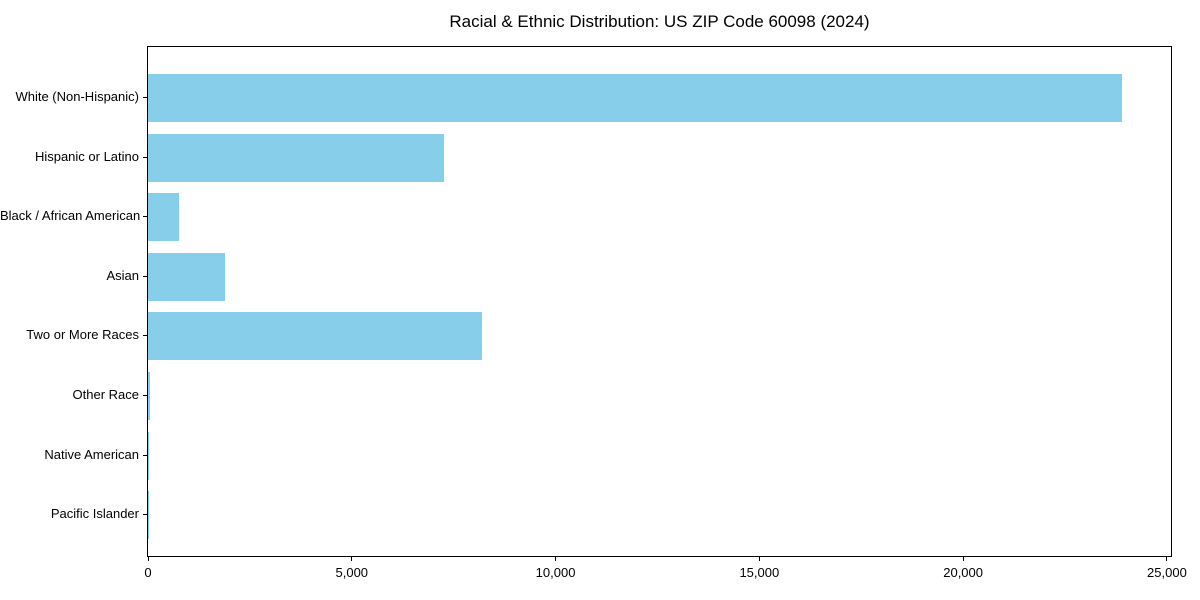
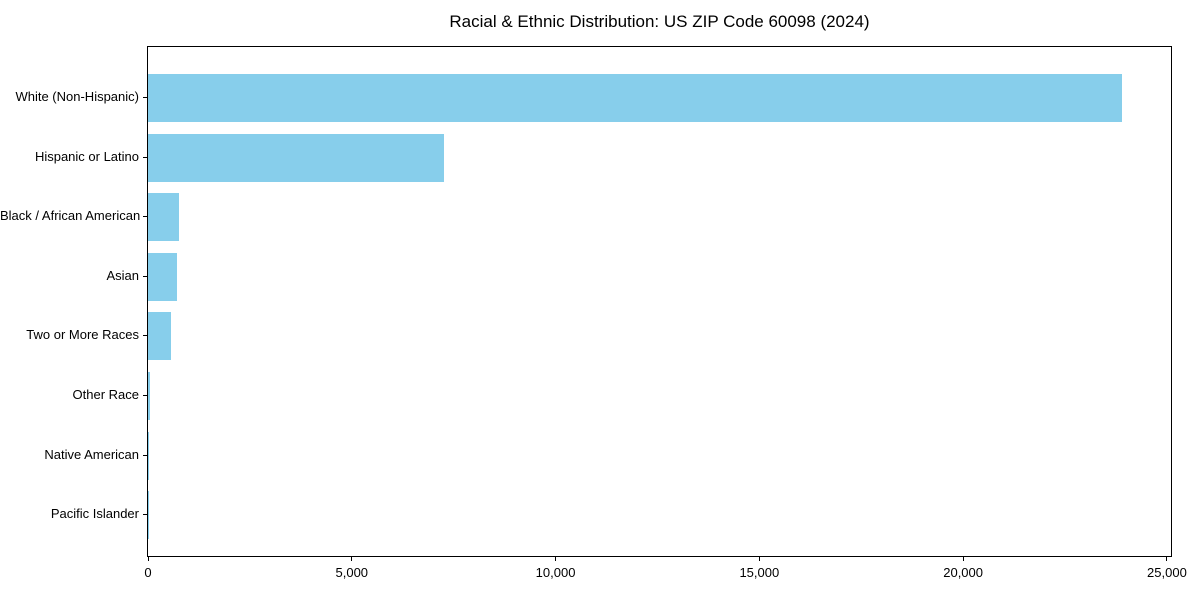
Asian: 1900 -> 700
Two or More Races: 8200 -> 600
